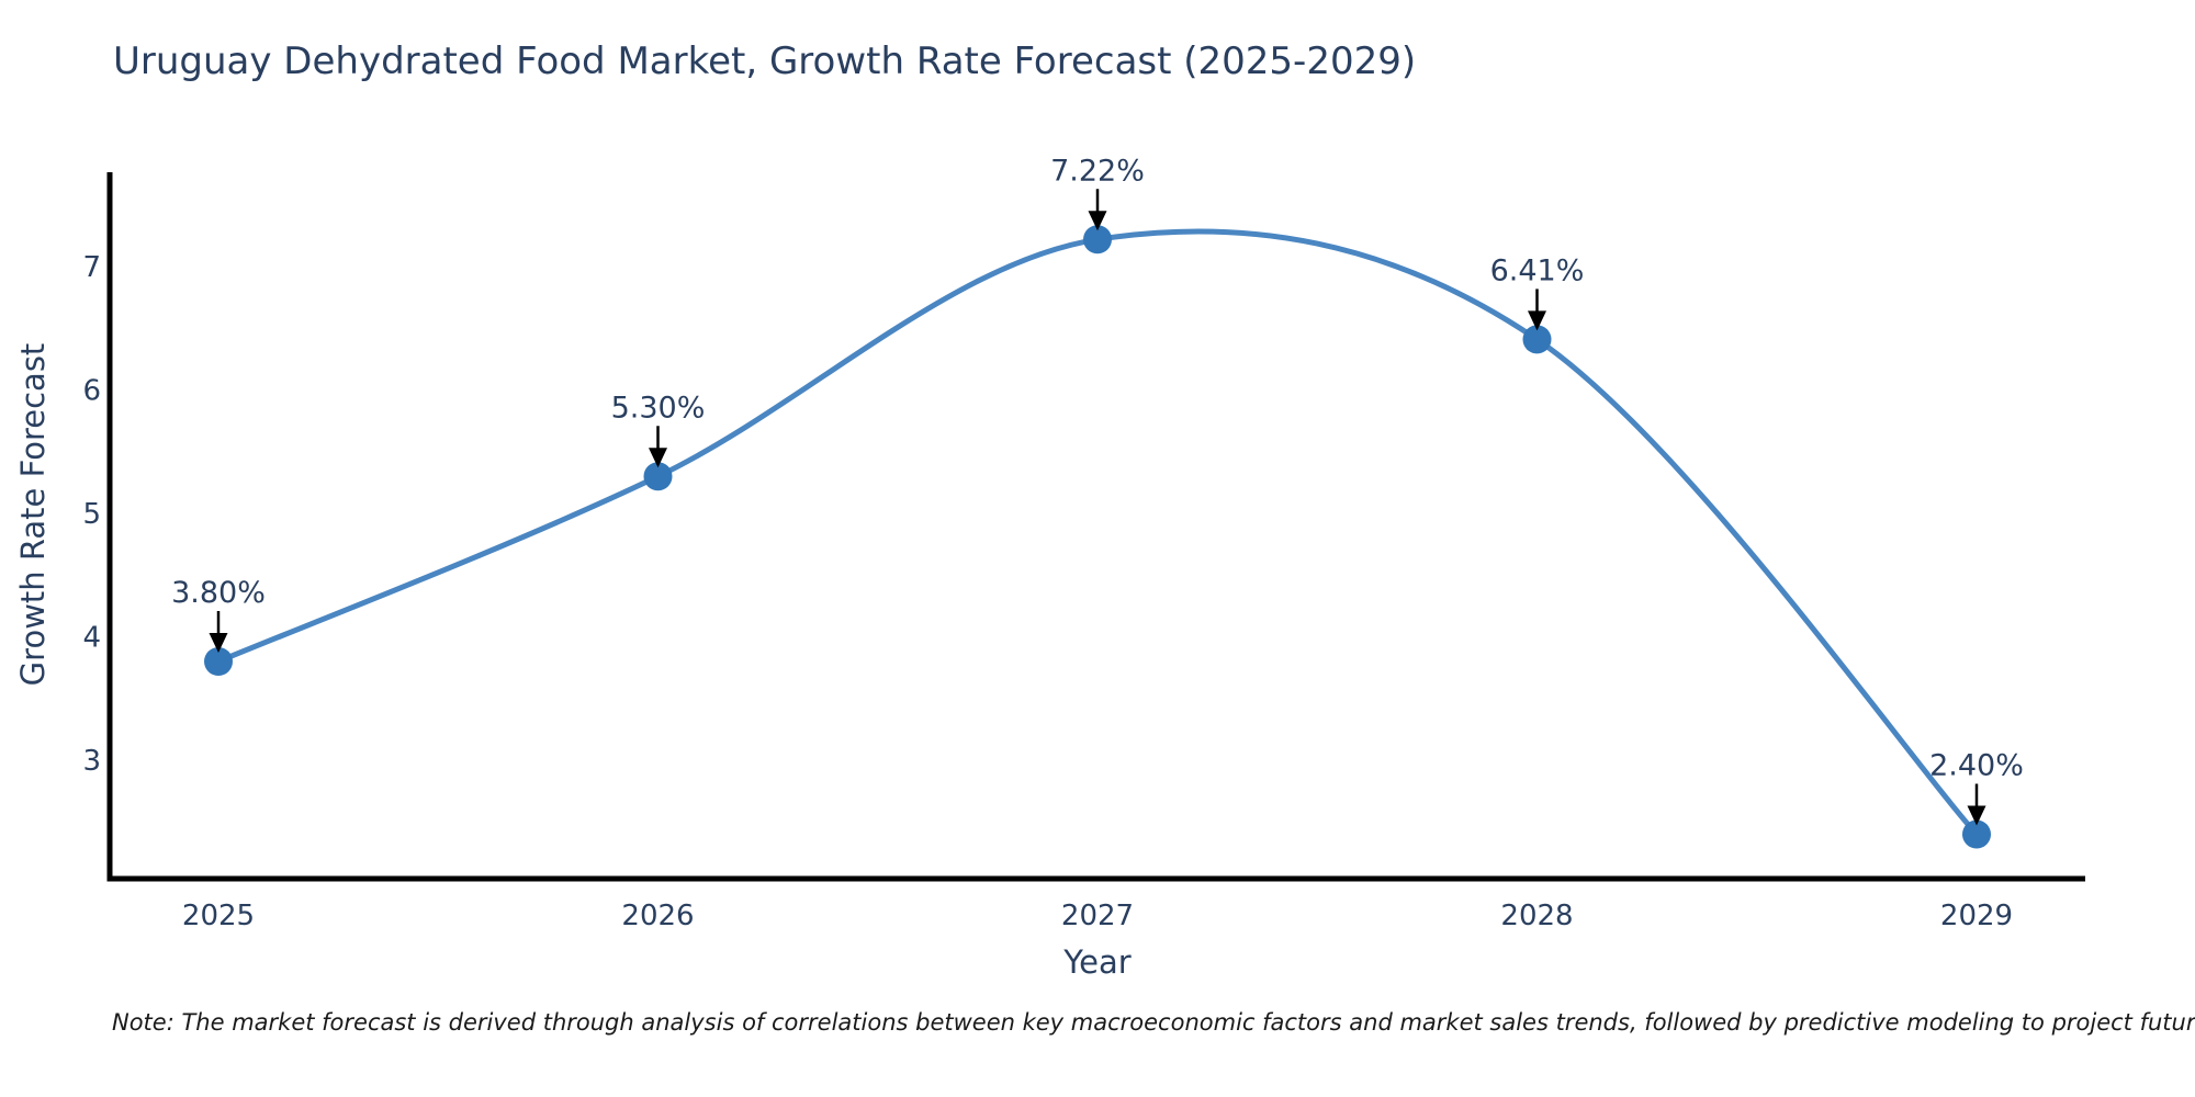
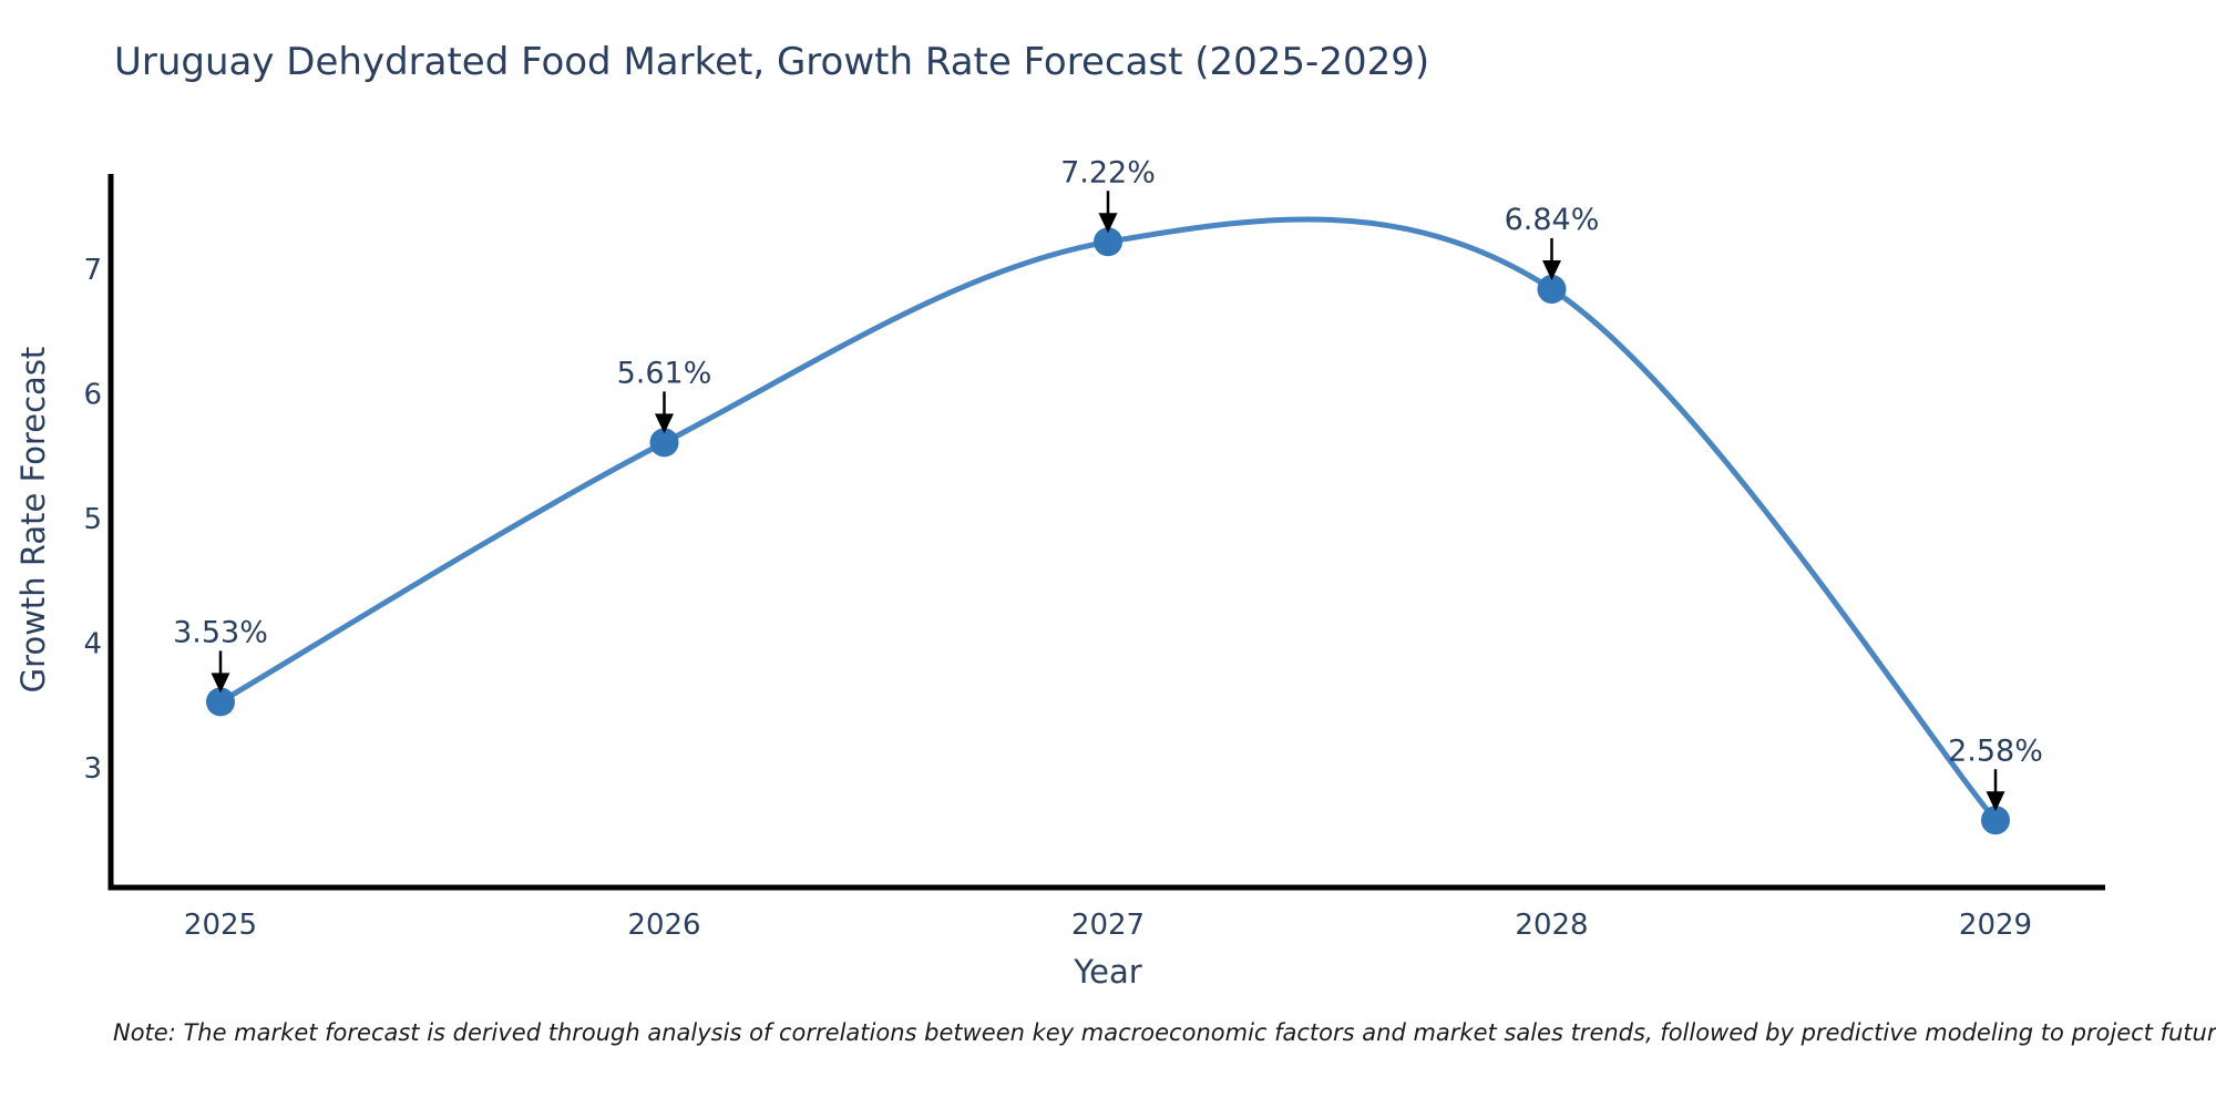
2025: 3.80% -> 3.53%
2026: 5.30% -> 5.61%
2028: 6.41% -> 6.84%
2029: 2.40% -> 2.58%
